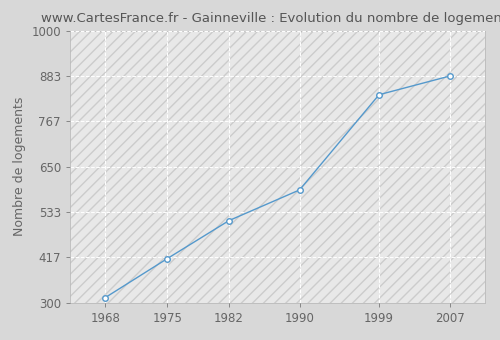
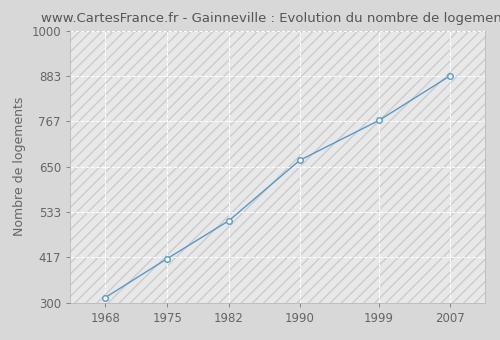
1990: 590 -> 666
1999: 835 -> 769
